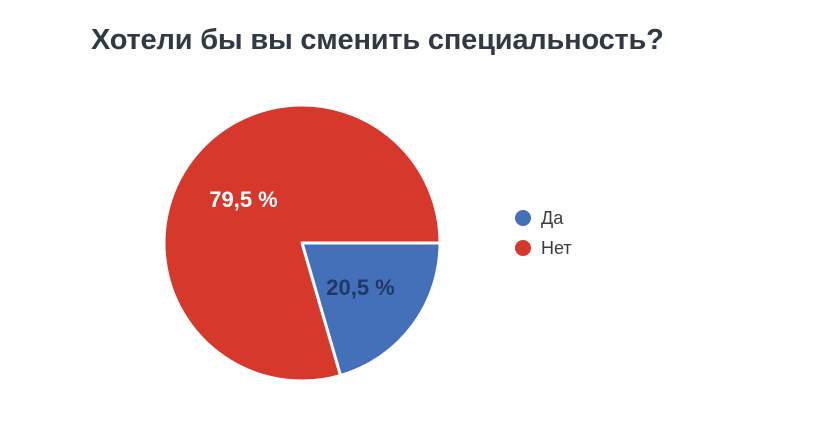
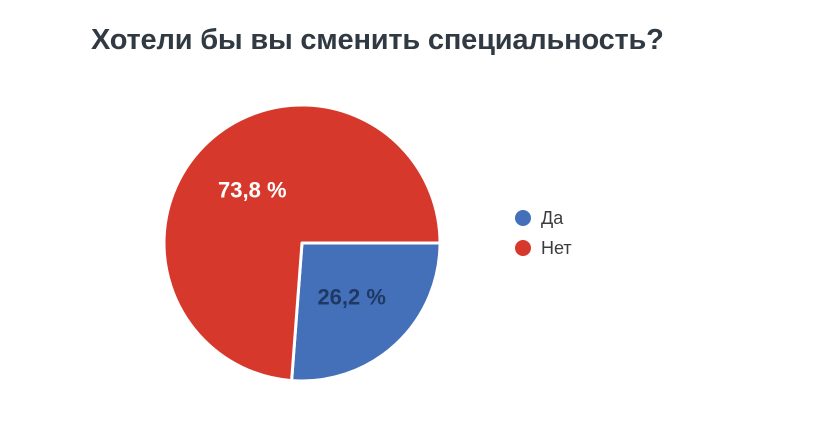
Да: 20,5 -> 26,2
Нет: 79,5 -> 73,8
